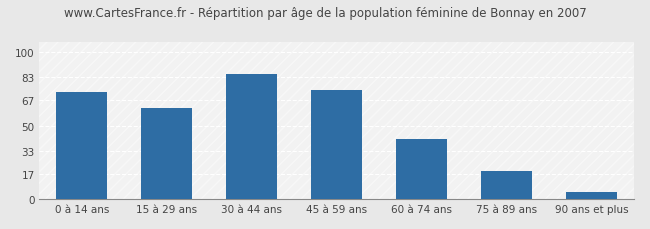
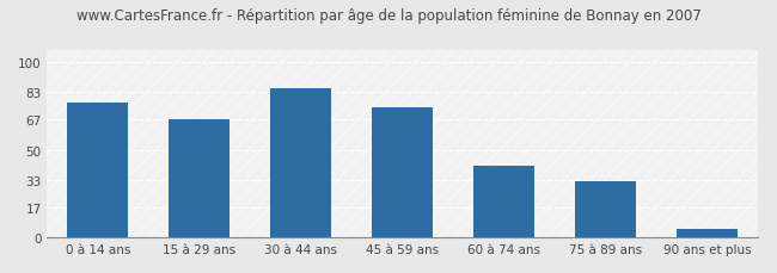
0 à 14 ans: 73 -> 77
15 à 29 ans: 62 -> 67
75 à 89 ans: 19 -> 32
